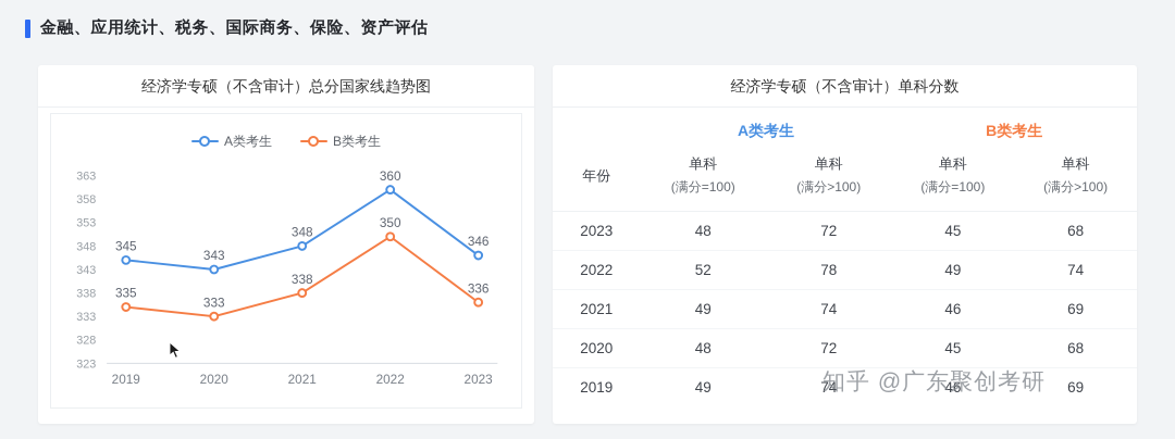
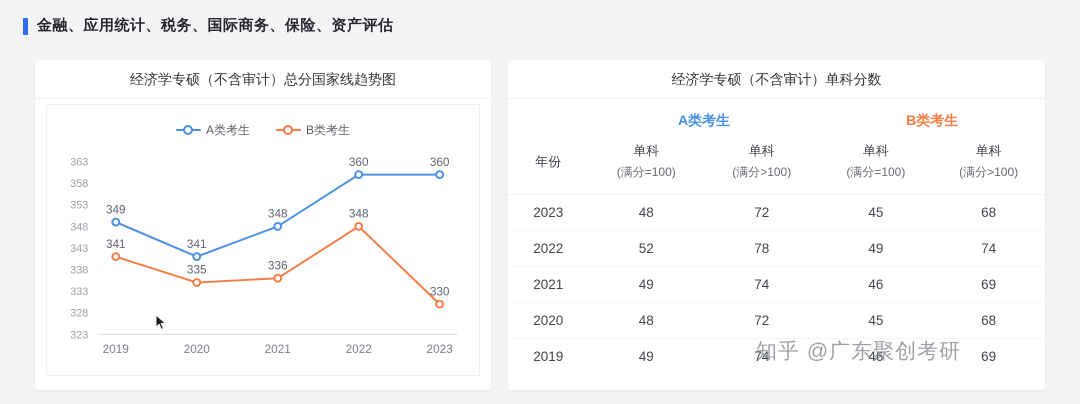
A类考生/2019: 345 -> 349
B类考生/2019: 335 -> 341
A类考生/2020: 343 -> 341
B类考生/2020: 333 -> 335
B类考生/2021: 338 -> 336
B类考生/2022: 350 -> 348
A类考生/2023: 346 -> 360
B类考生/2023: 336 -> 330
